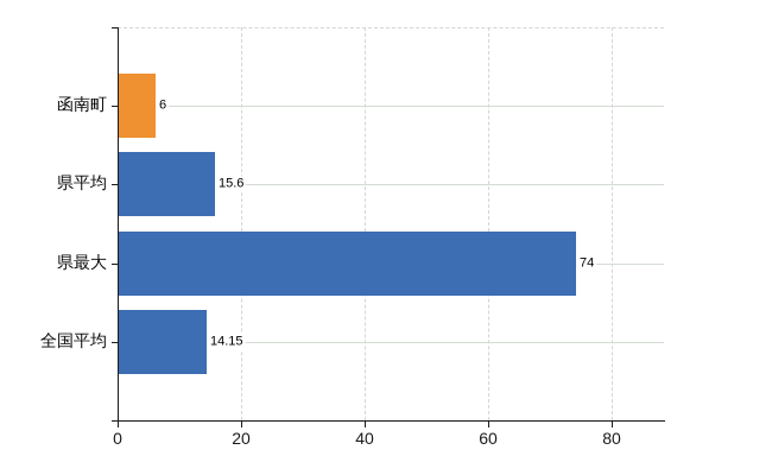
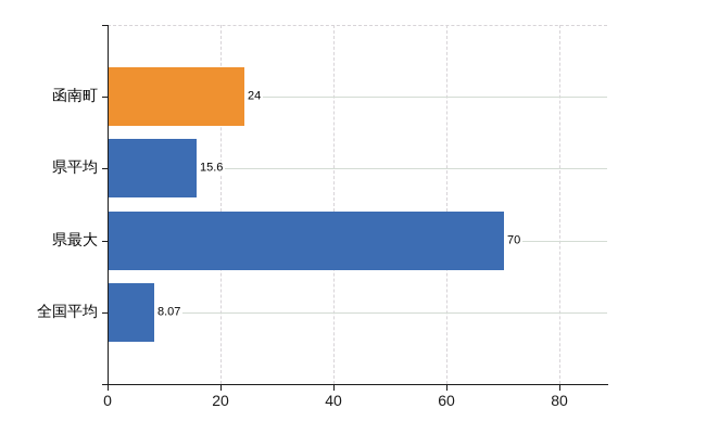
函南町: 6 -> 24
県最大: 74 -> 70
全国平均: 14.15 -> 8.07
